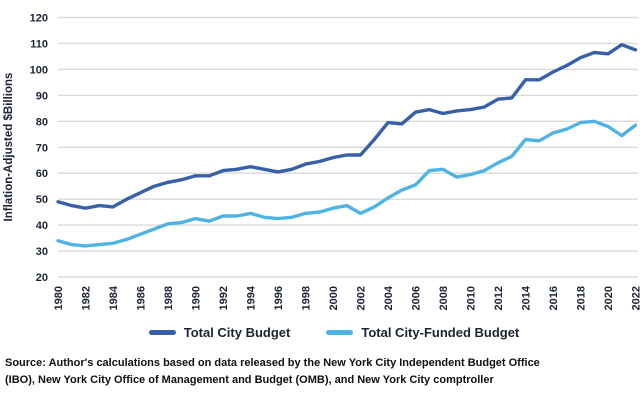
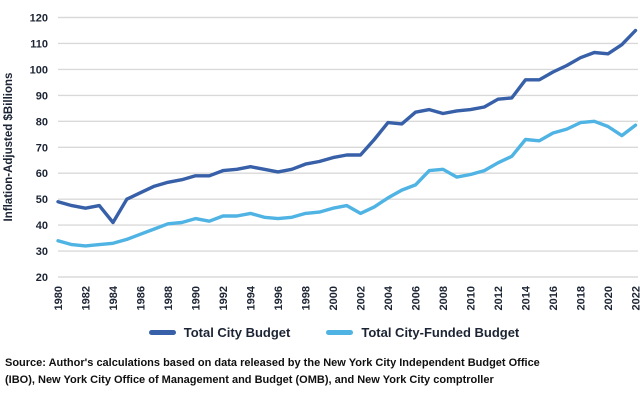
Total City Budget/1984: 47 -> 41
Total City Budget/2022: 108 -> 115
